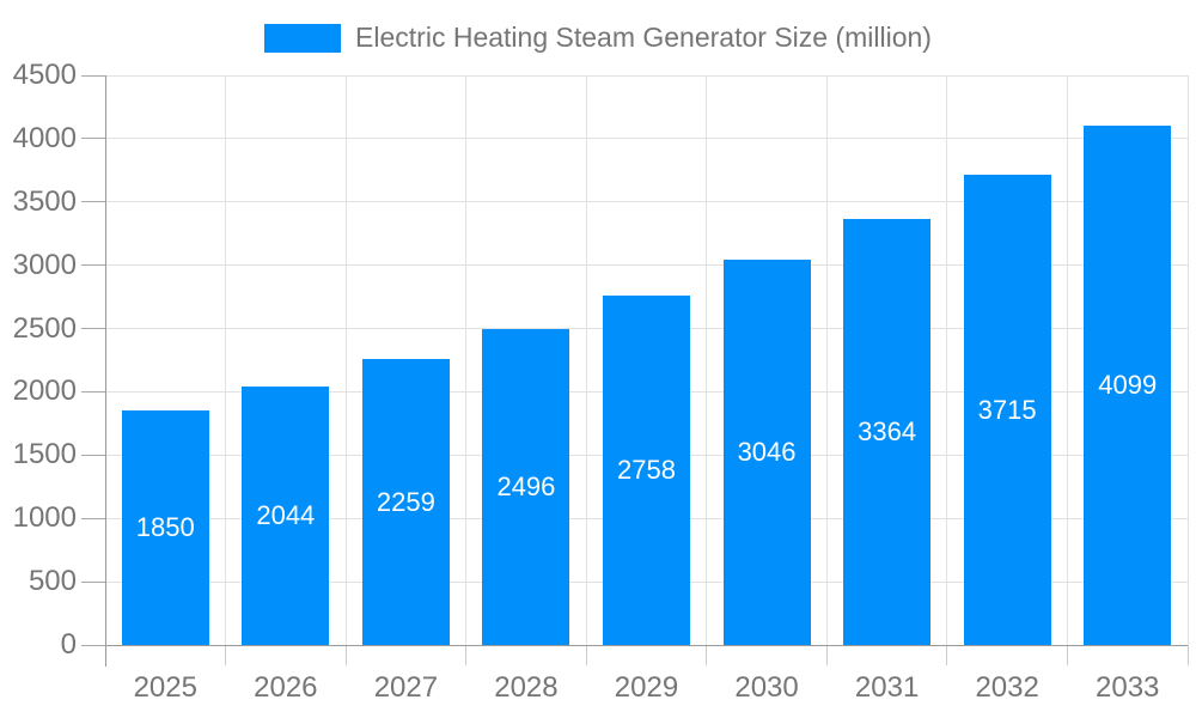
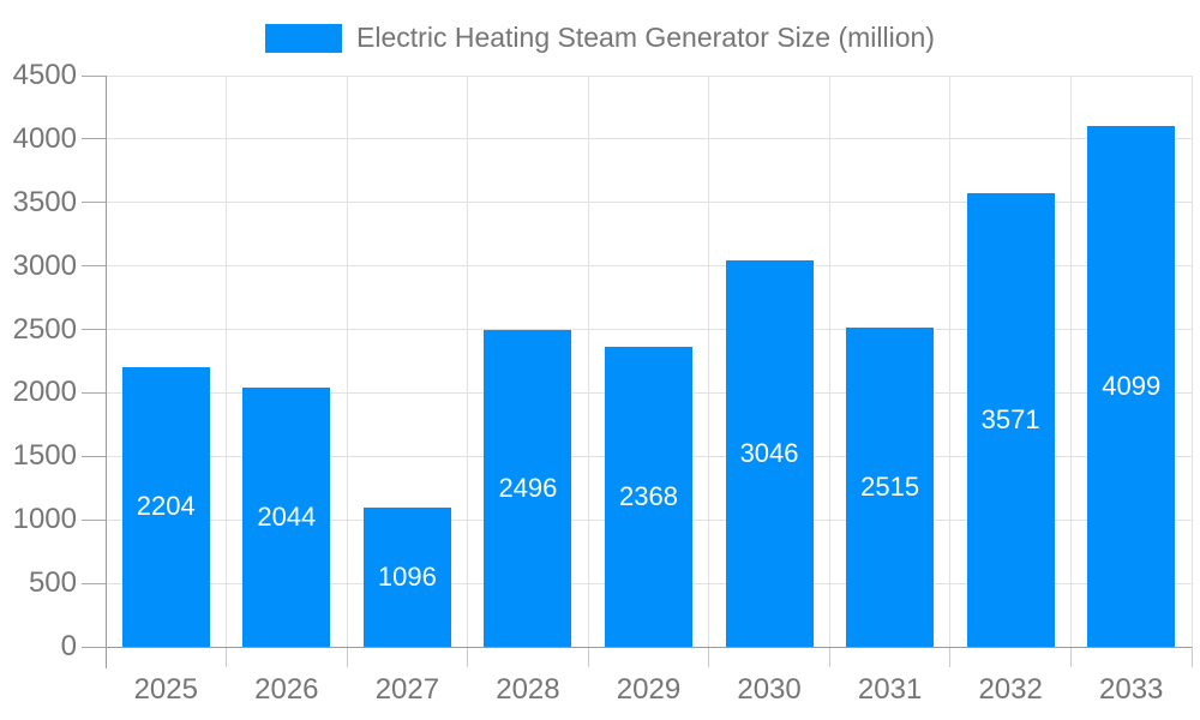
2025: 1850 -> 2204
2027: 2259 -> 1096
2029: 2758 -> 2368
2031: 3364 -> 2515
2032: 3715 -> 3571
